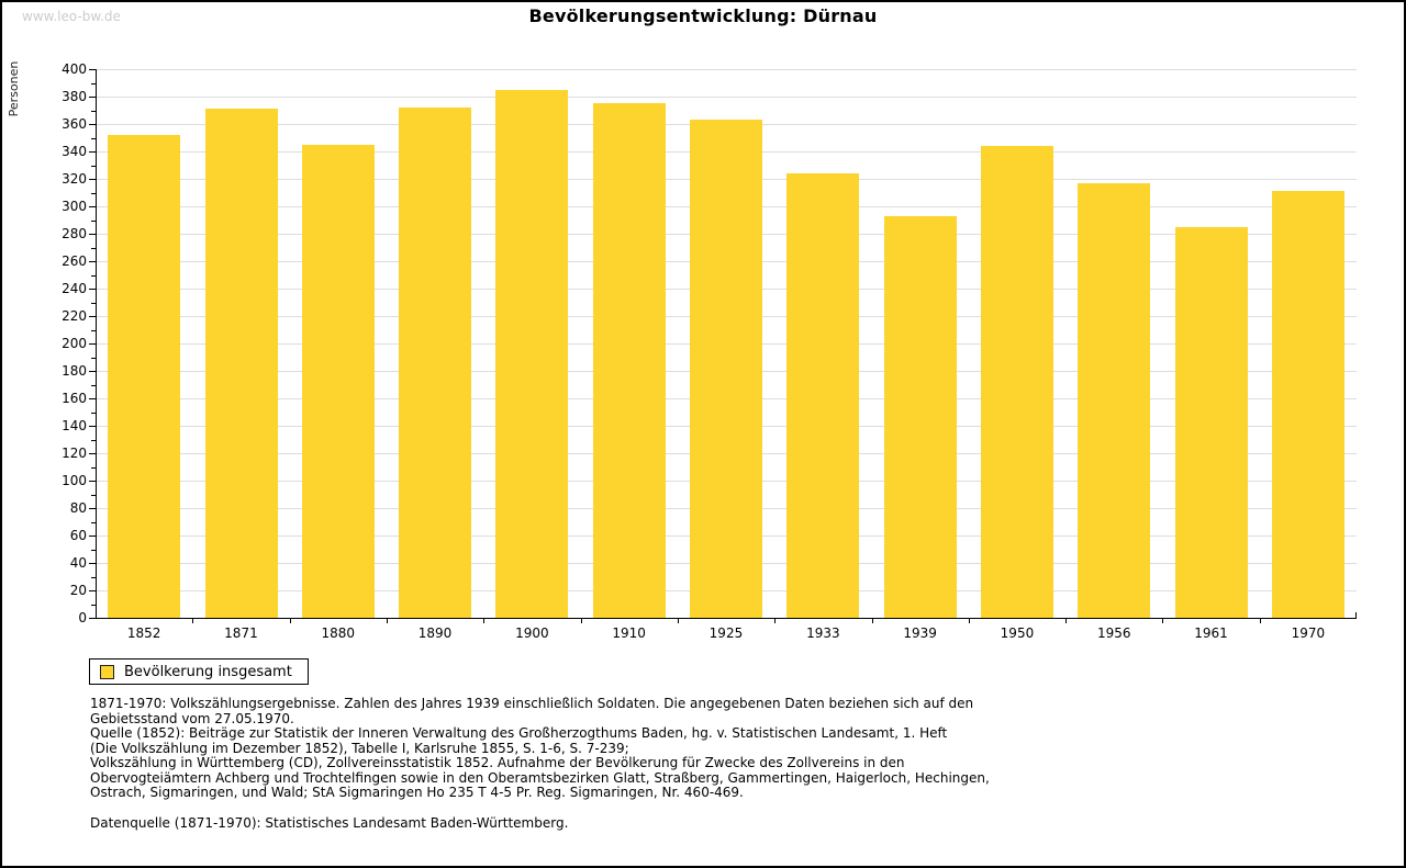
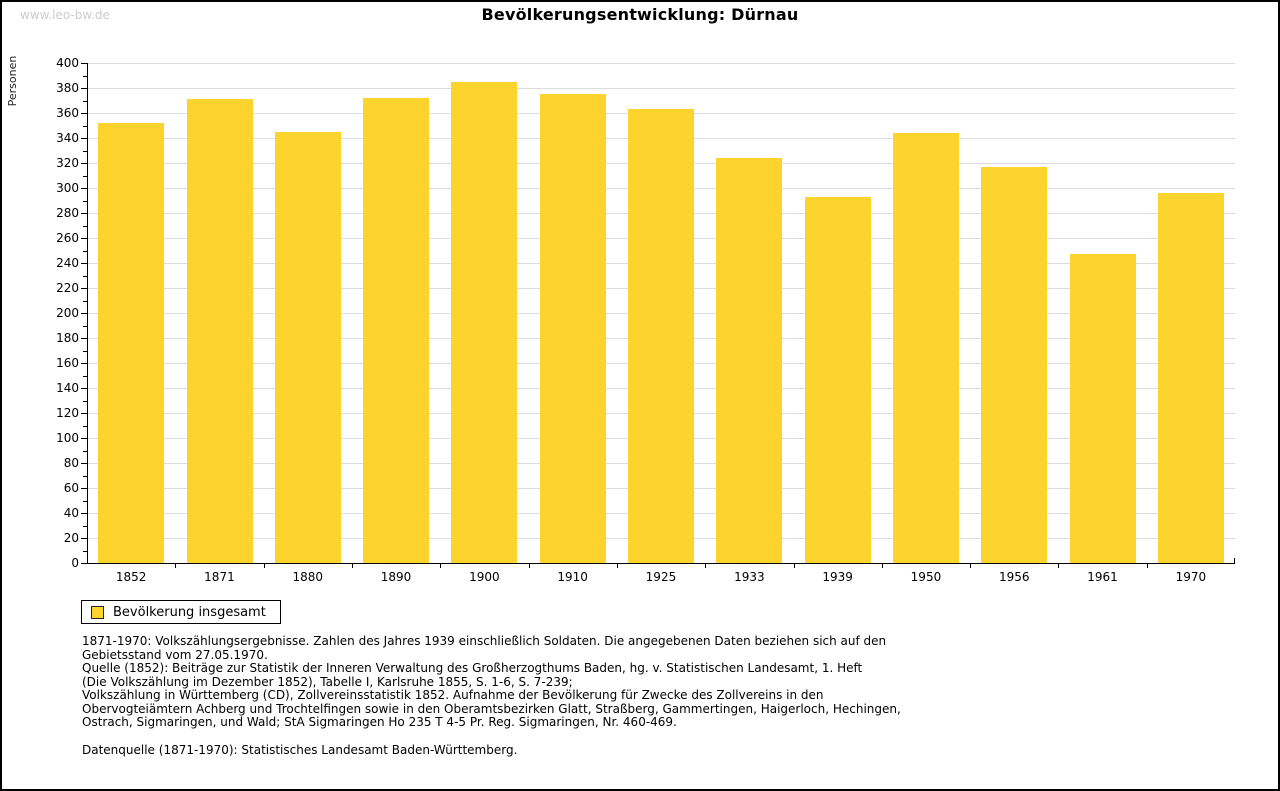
1961: 285 -> 247
1970: 311 -> 296
